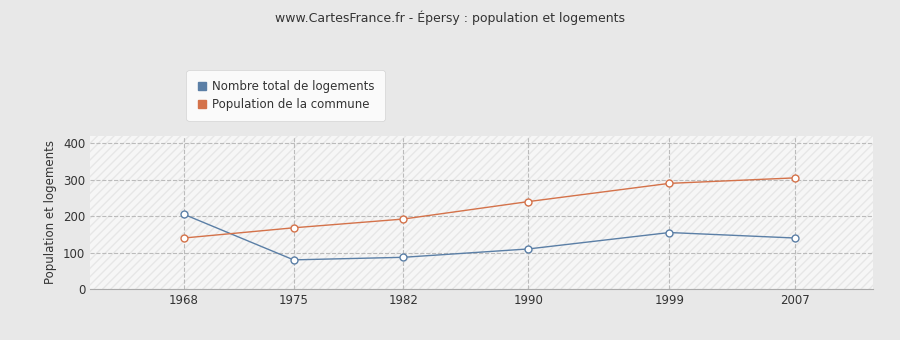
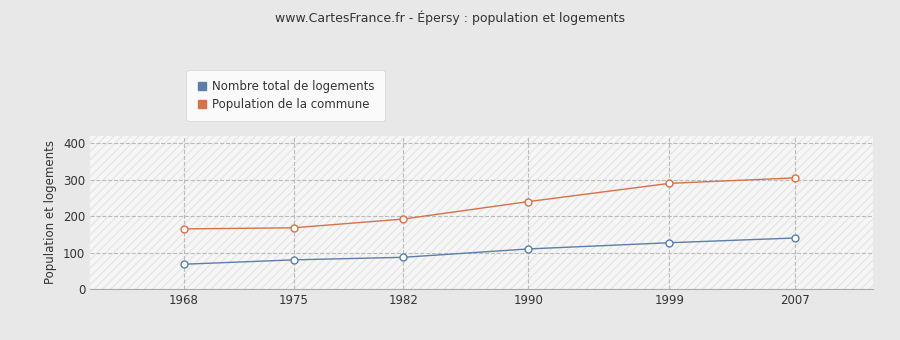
Nombre total de logements/1968: 205 -> 68
Population de la commune/1968: 140 -> 165
Nombre total de logements/1999: 155 -> 127
